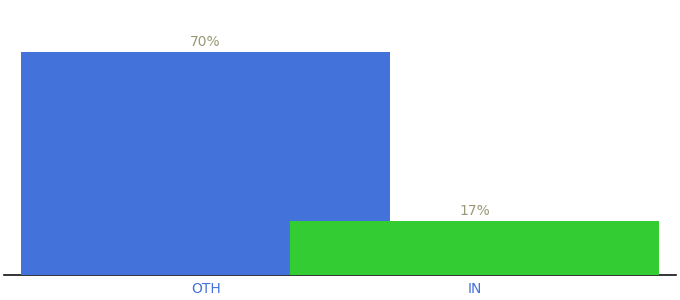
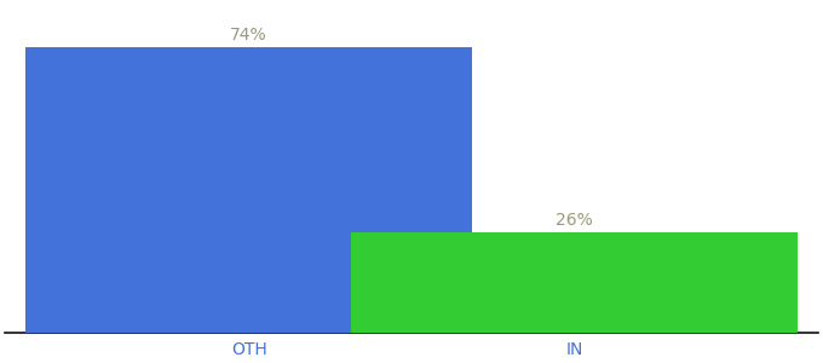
OTH: 70% -> 74%
IN: 17% -> 26%
